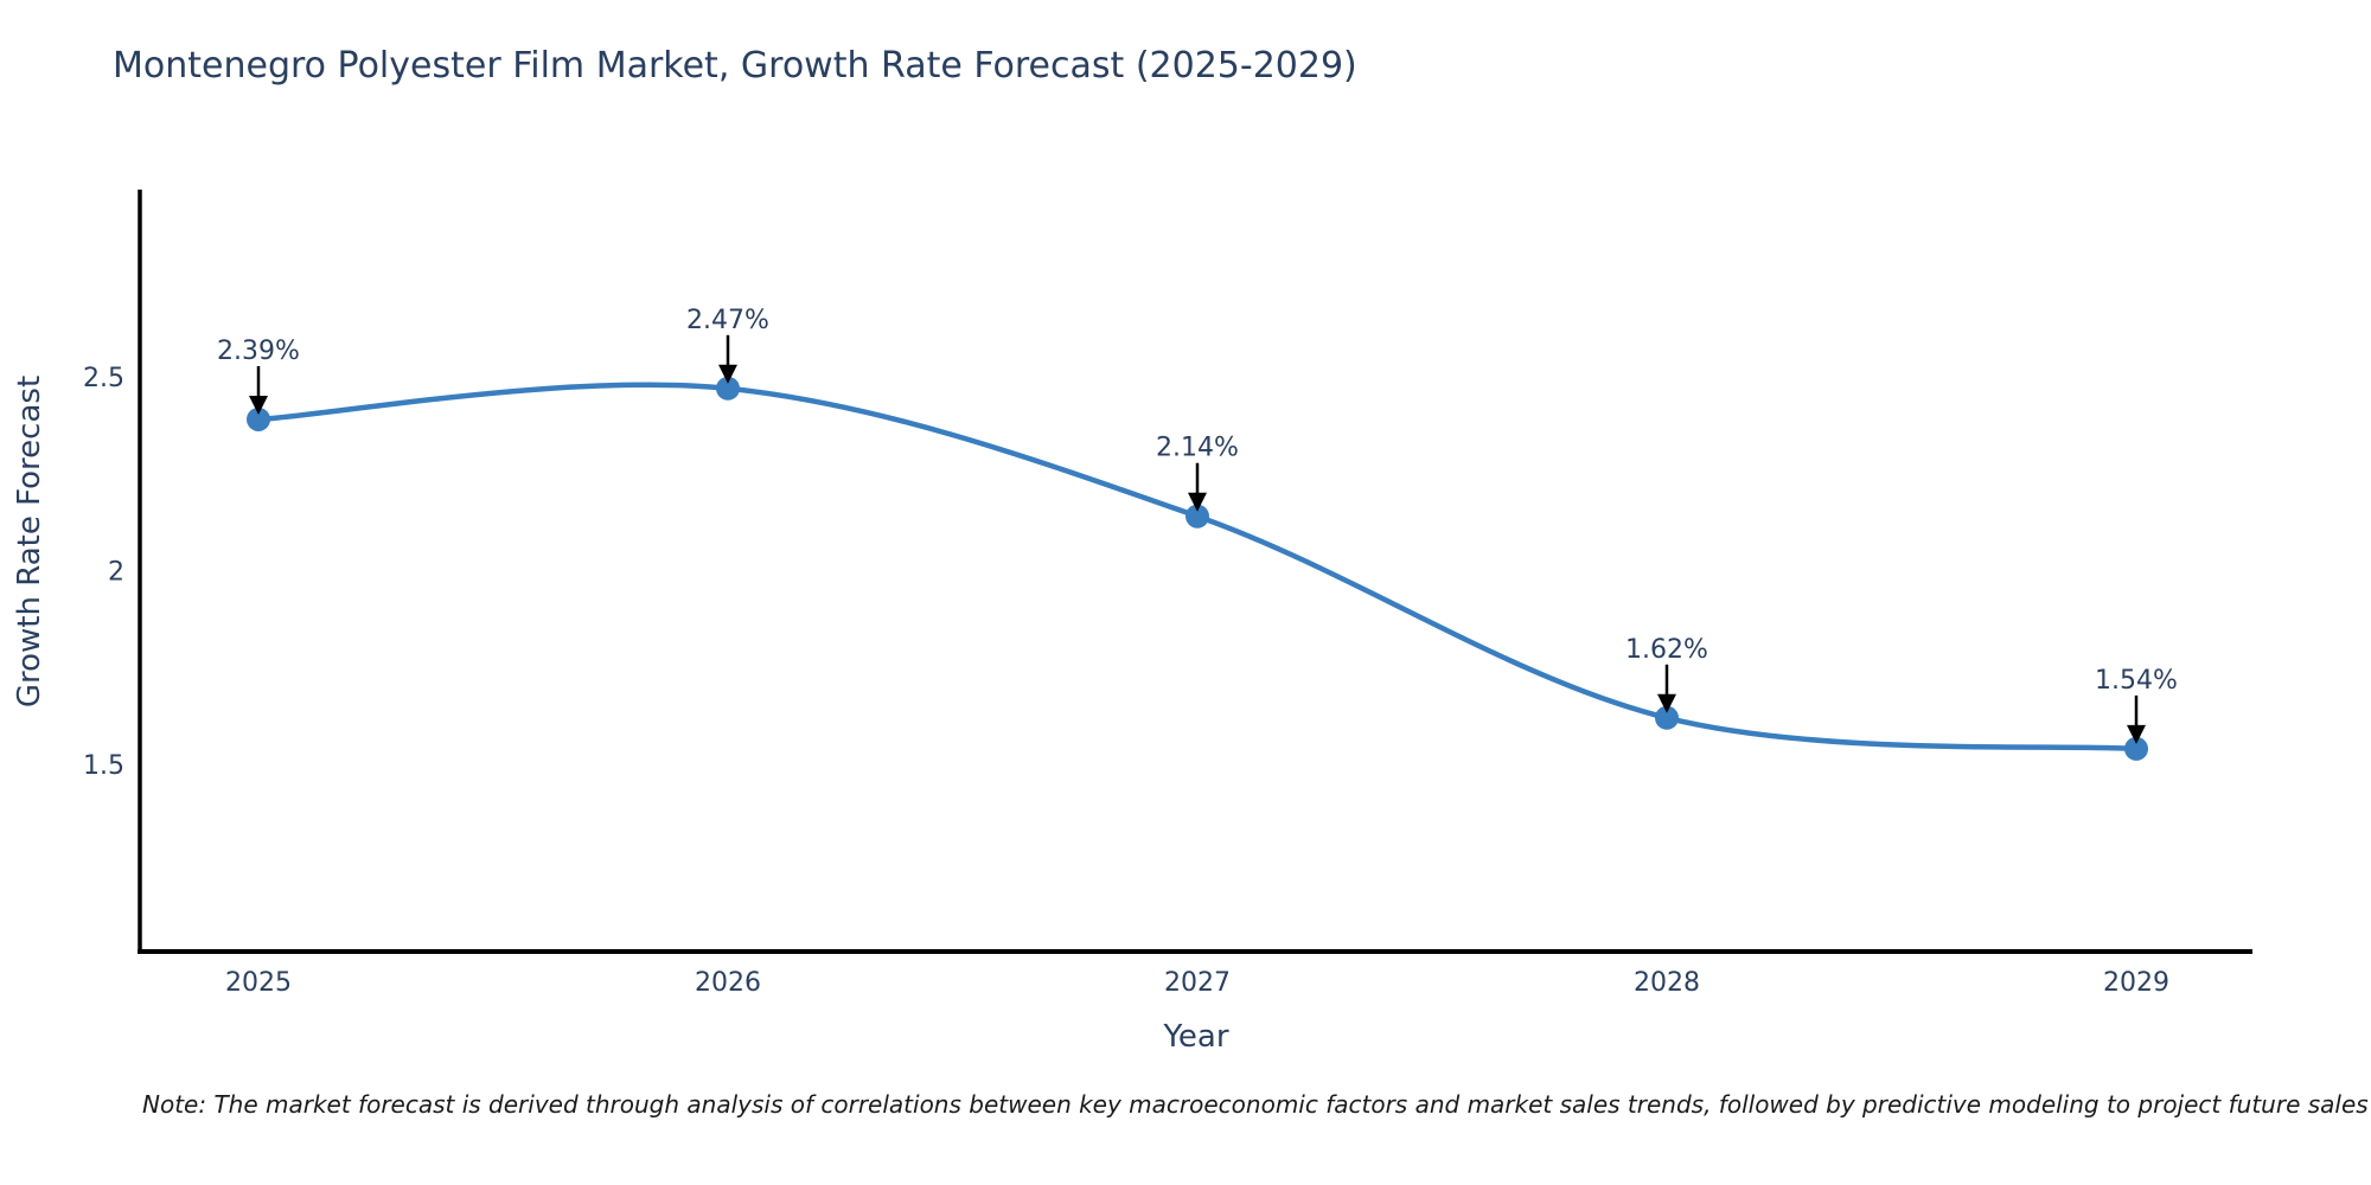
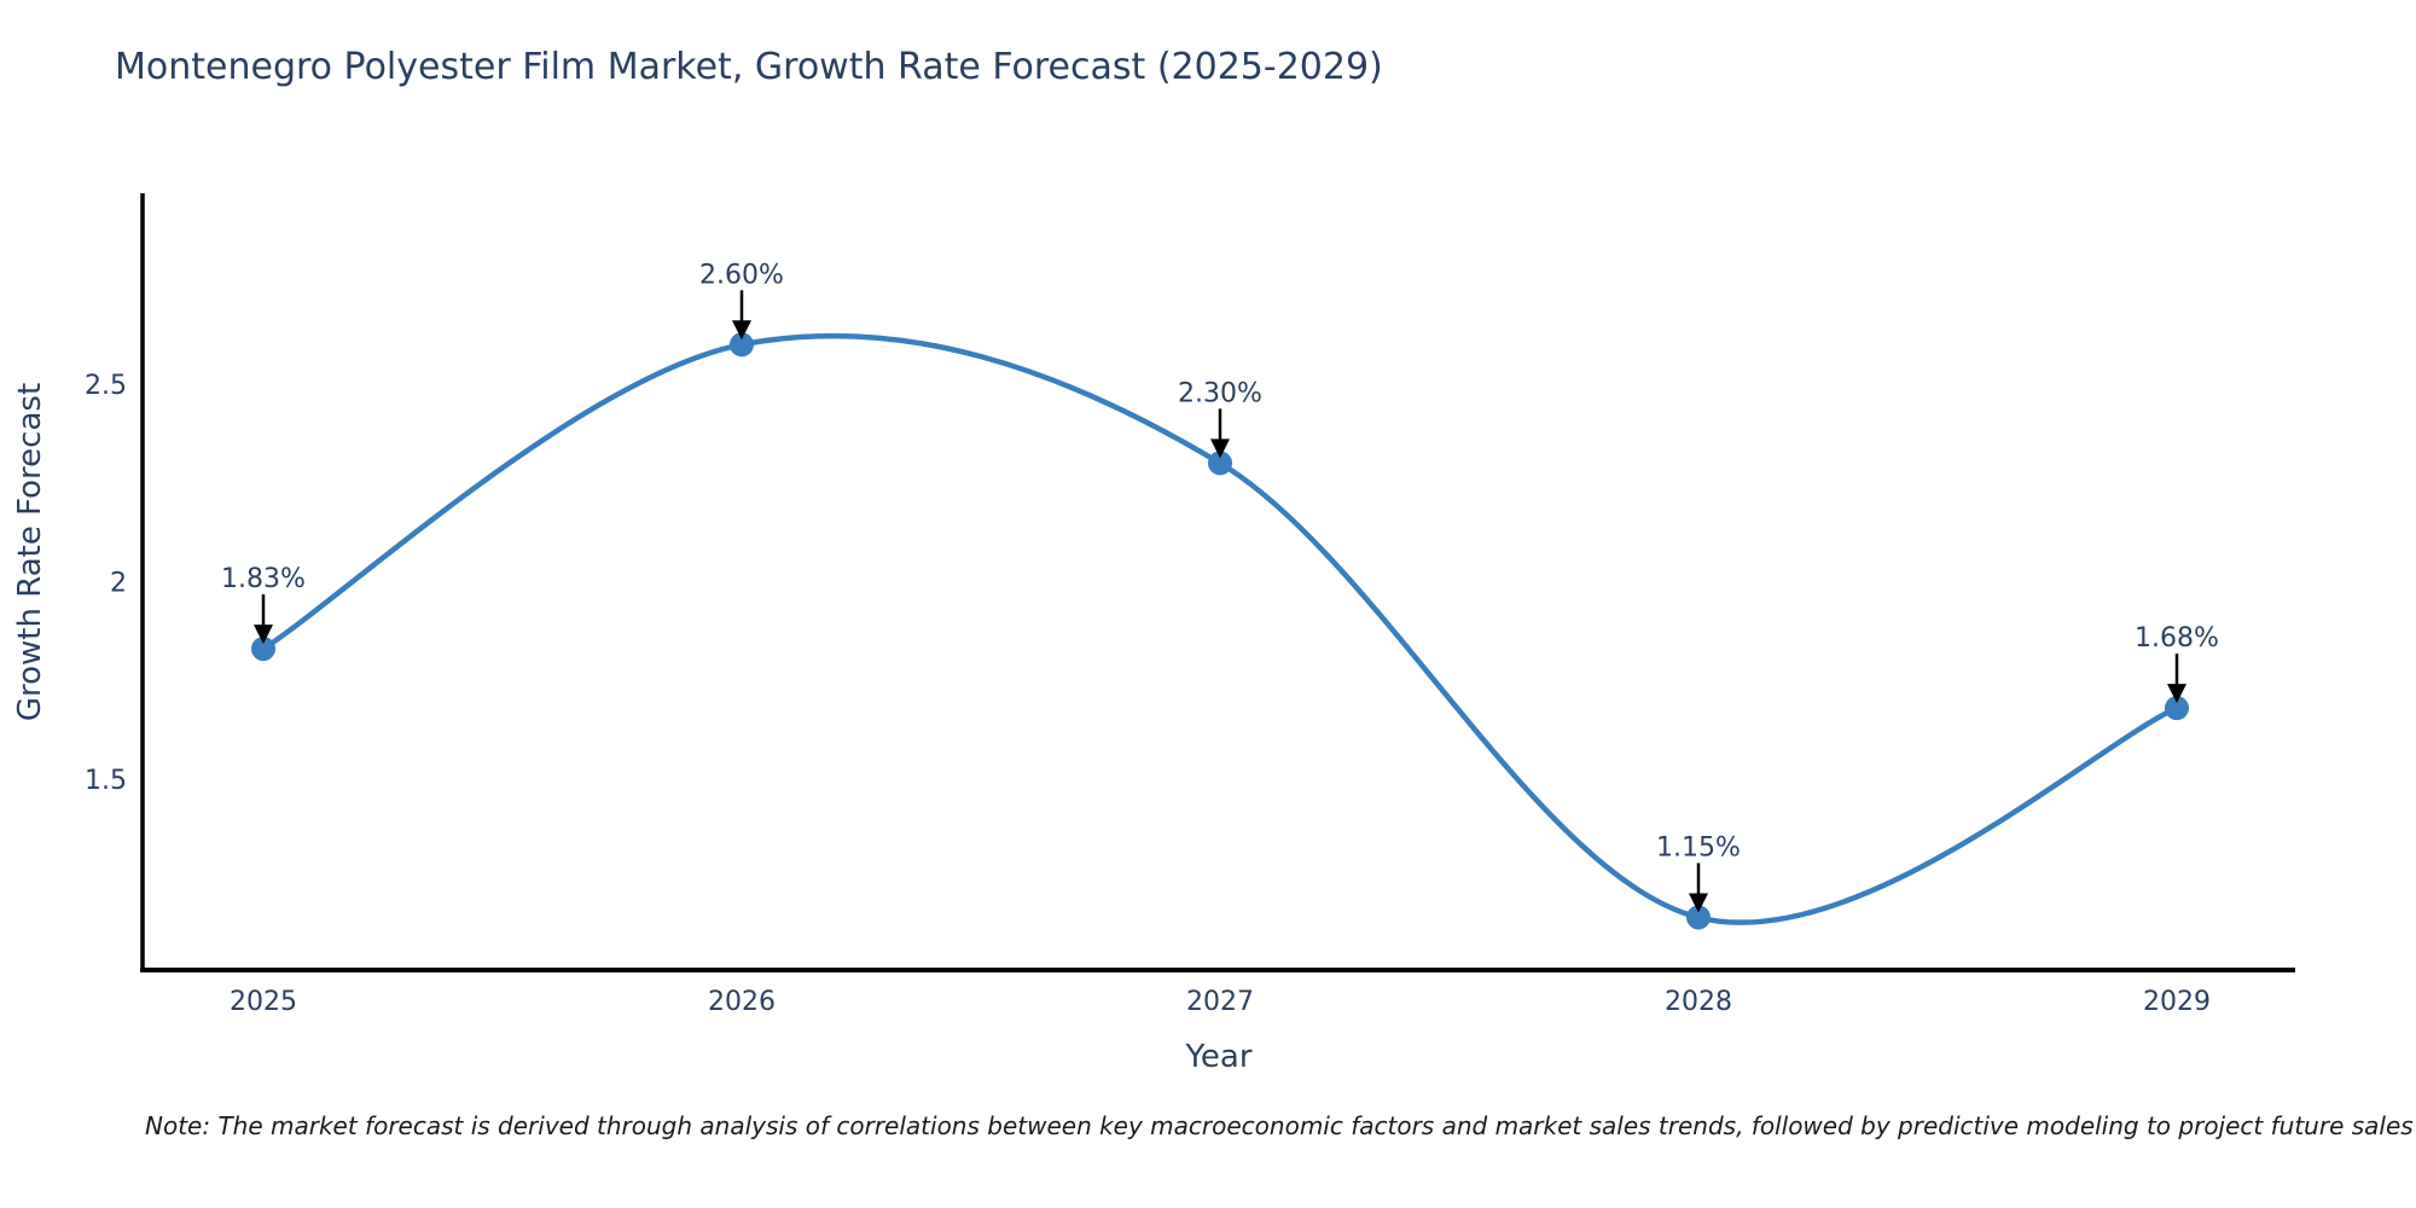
2025: 2.39% -> 1.83%
2026: 2.47% -> 2.60%
2027: 2.14% -> 2.30%
2028: 1.62% -> 1.15%
2029: 1.54% -> 1.68%
